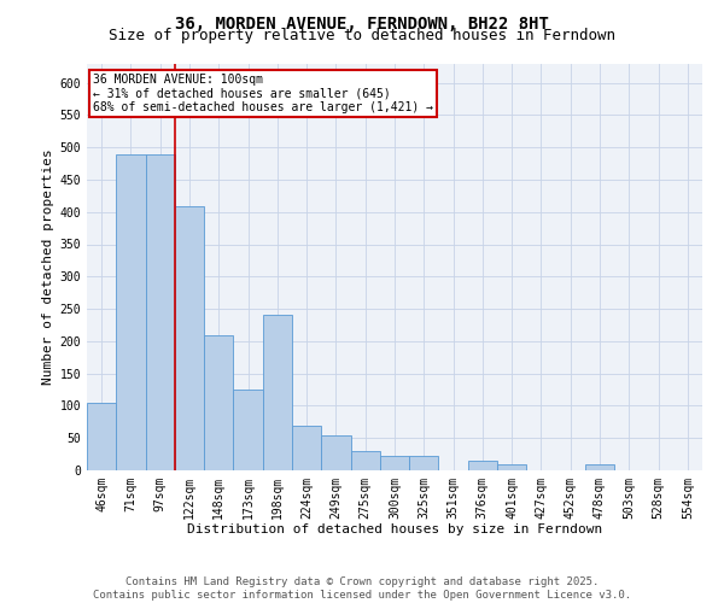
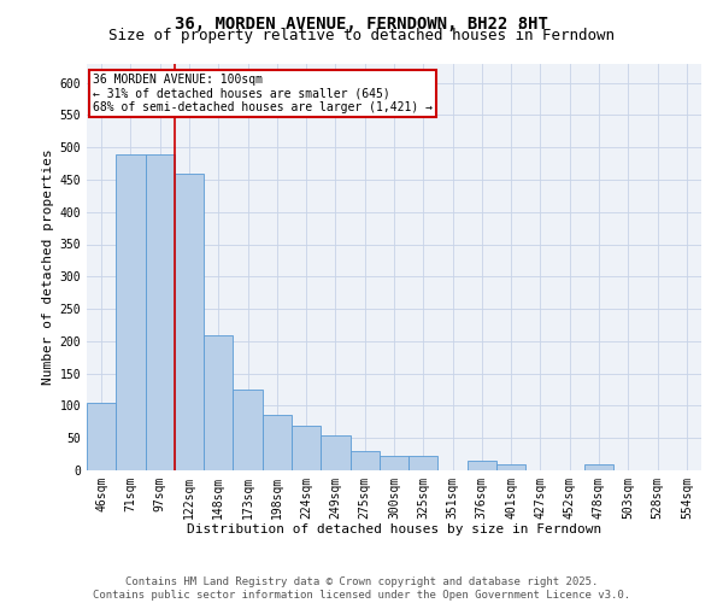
122sqm: 408 -> 460
198sqm: 240 -> 85
